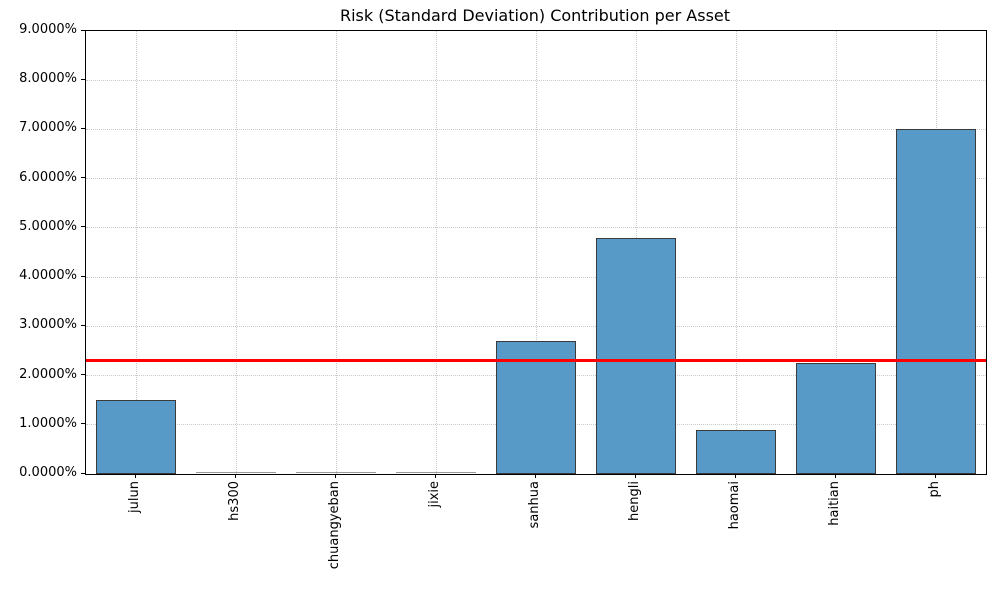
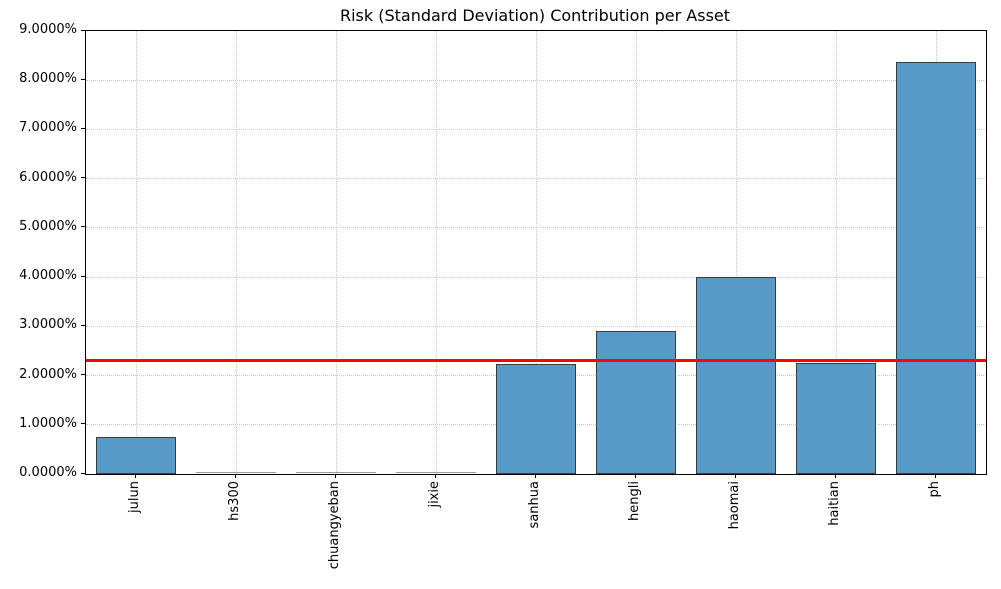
julun: 1.5% -> 0.8%
sanhua: 2.7% -> 2.2%
hengli: 4.8% -> 2.9%
haomai: 0.9% -> 4.0%
ph: 7.0% -> 8.4%
